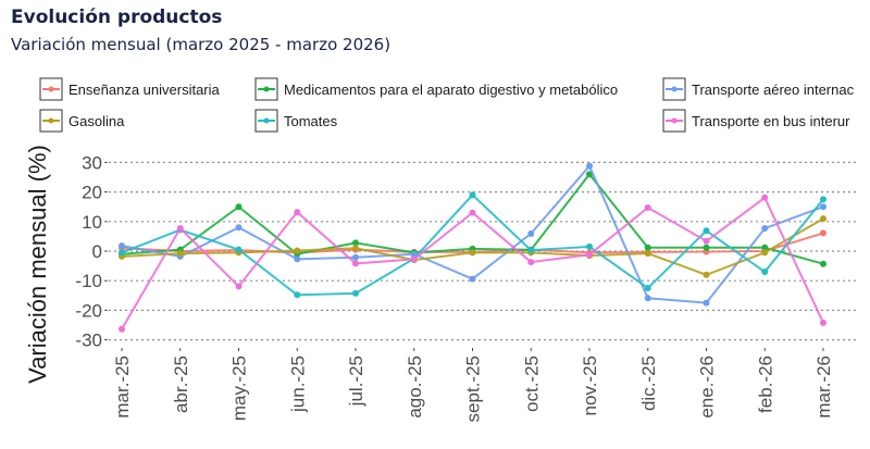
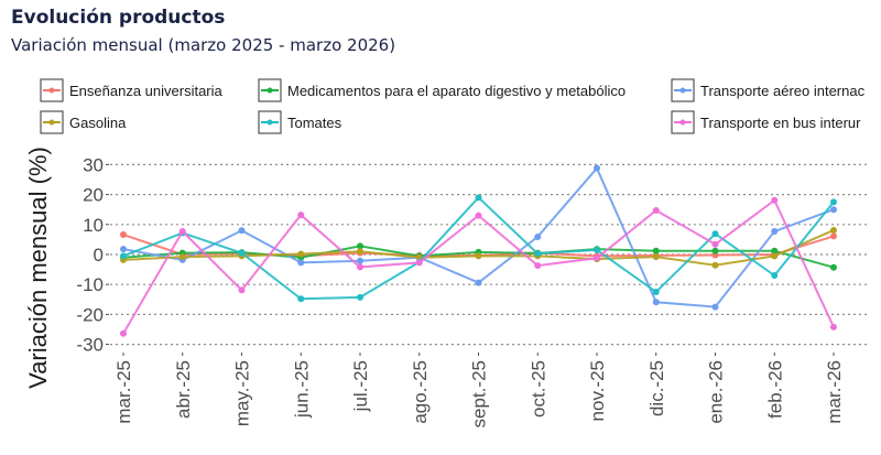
Enseñanza universitaria/mar.-25: 1 -> 7
Medicamentos para el aparato digestivo y metabólico/may.-25: 15 -> 1
Gasolina/ago.-25: -3 -> -1
Medicamentos para el aparato digestivo y metabólico/nov.-25: 26 -> 2
Gasolina/ene.-26: -8 -> -4
Gasolina/mar.-26: 11 -> 8
